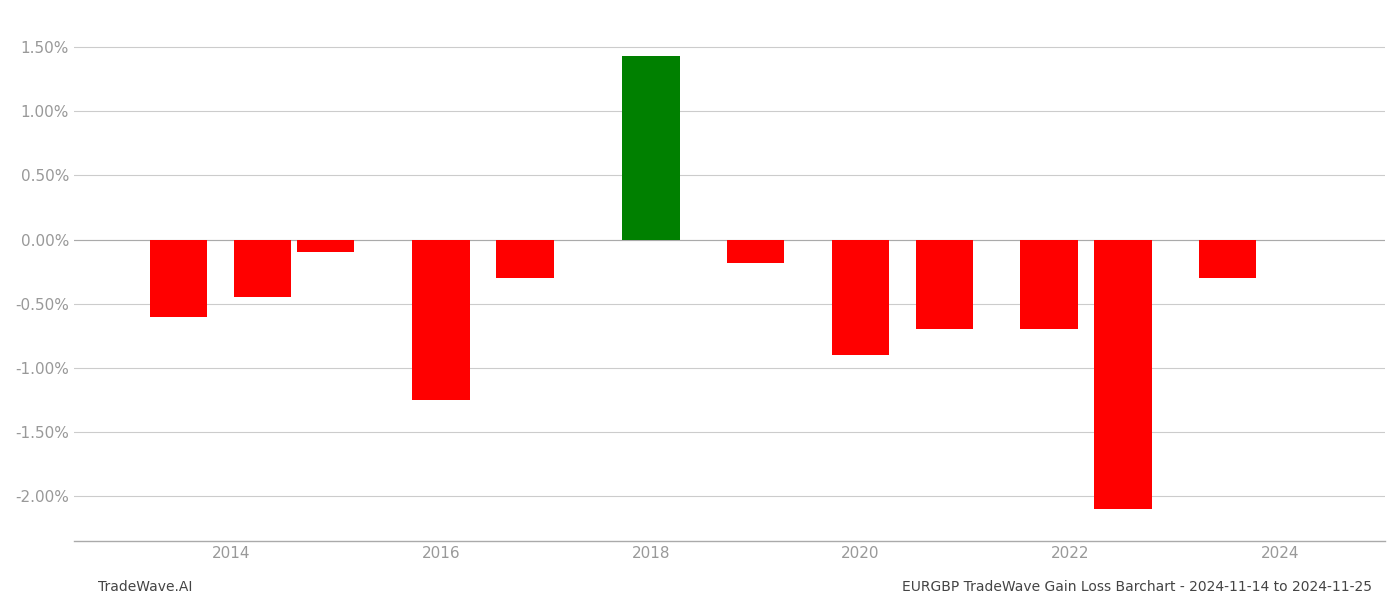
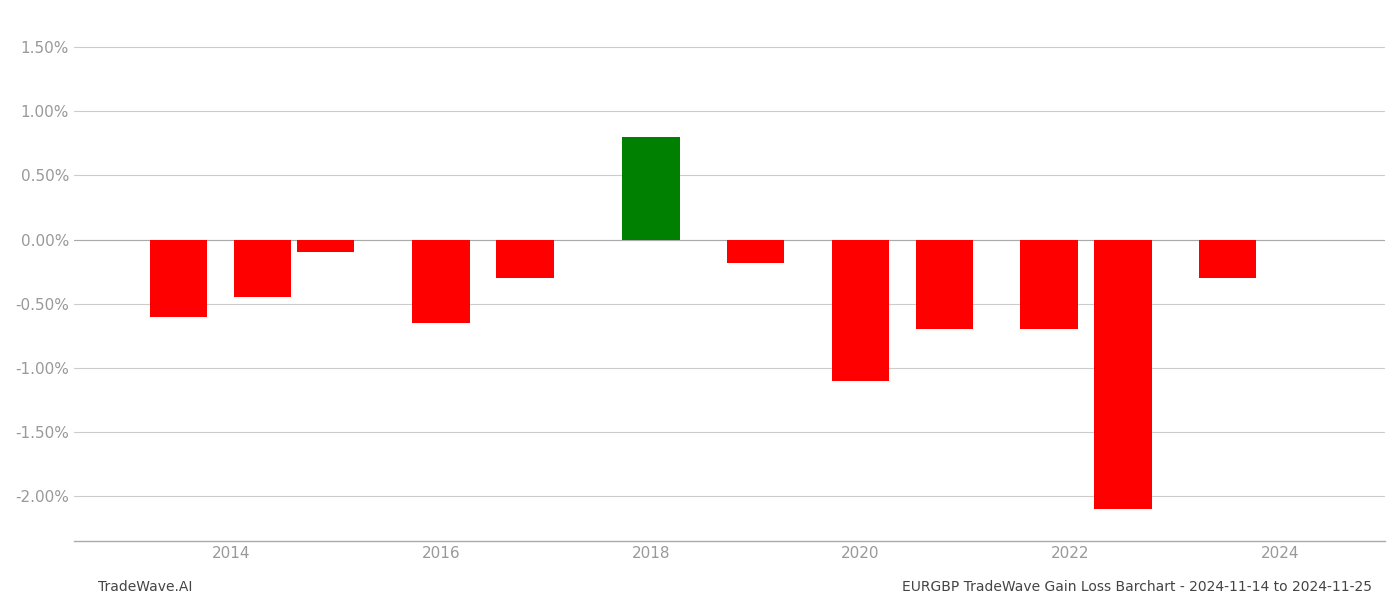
2016: -1.25% -> -0.65%
2018: 1.43% -> 0.80%
2020: -0.90% -> -1.10%
